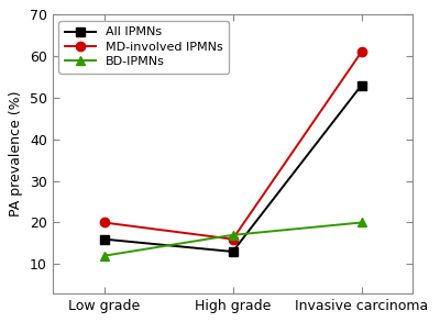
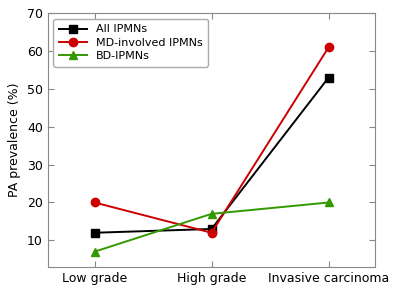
All IPMNs/Low grade: 16 -> 12
BD-IPMNs/Low grade: 12 -> 7
MD-involved IPMNs/High grade: 16 -> 12
